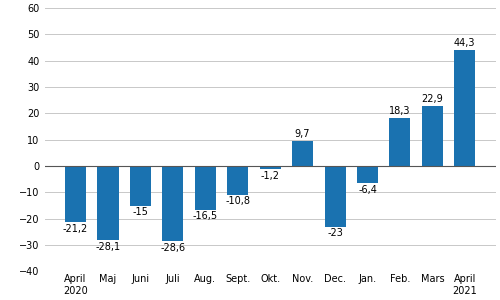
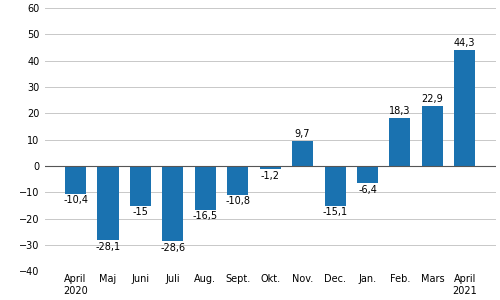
April 2020: -21,2 -> -10,4
Dec.: -23 -> -15,1
